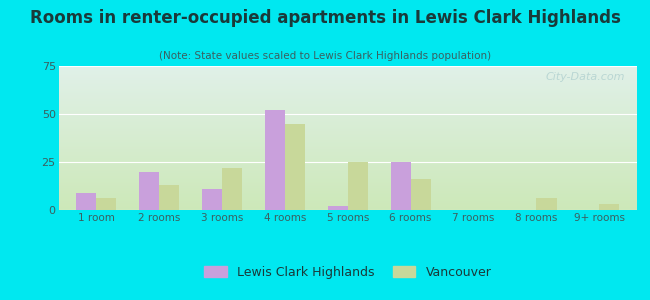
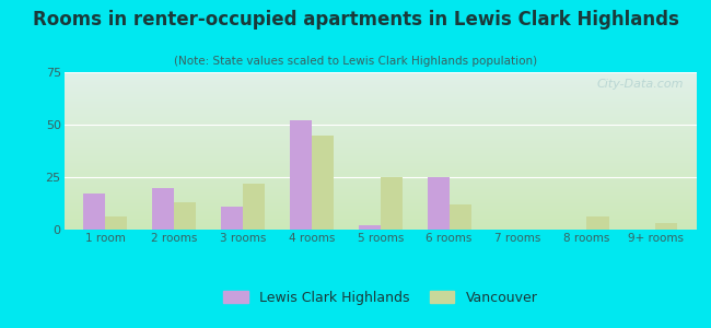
Lewis Clark Highlands/1 room: 9 -> 17
Vancouver/6 rooms: 16 -> 12
